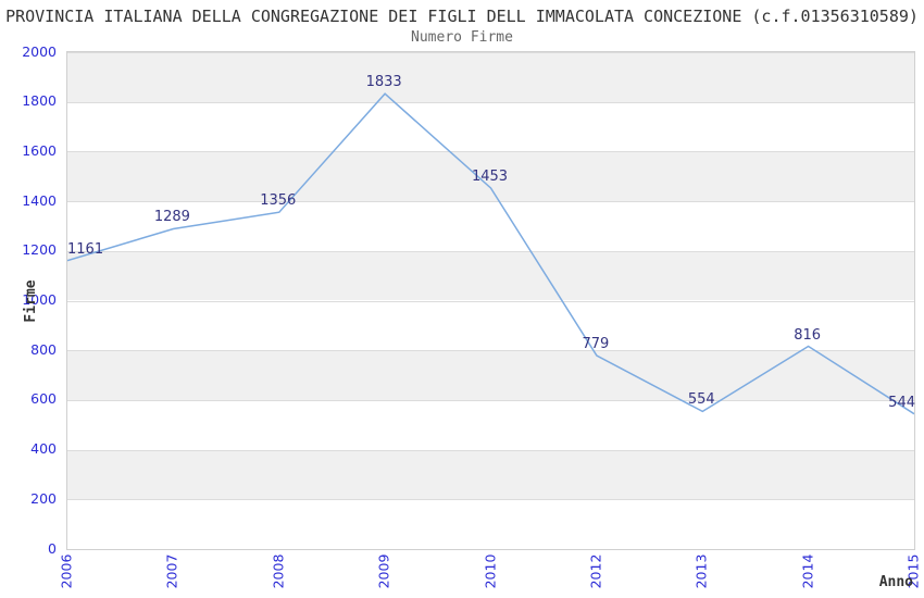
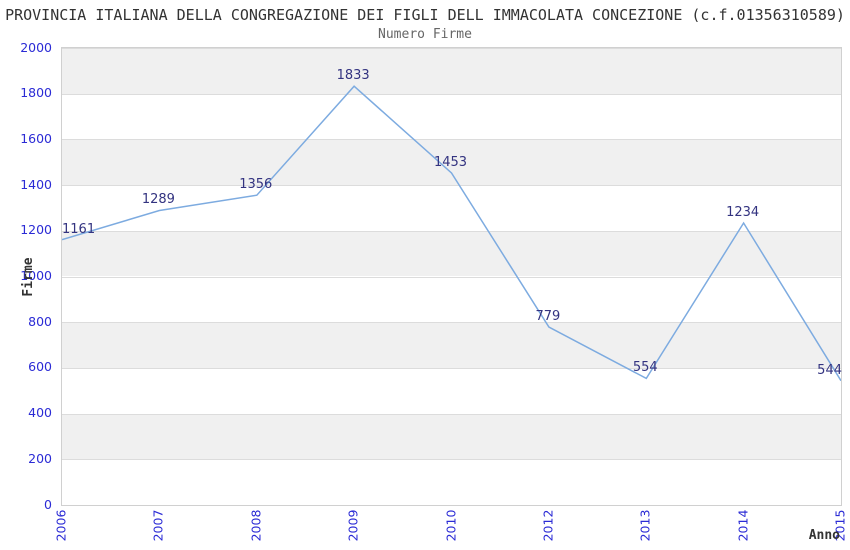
2014: 816 -> 1234
